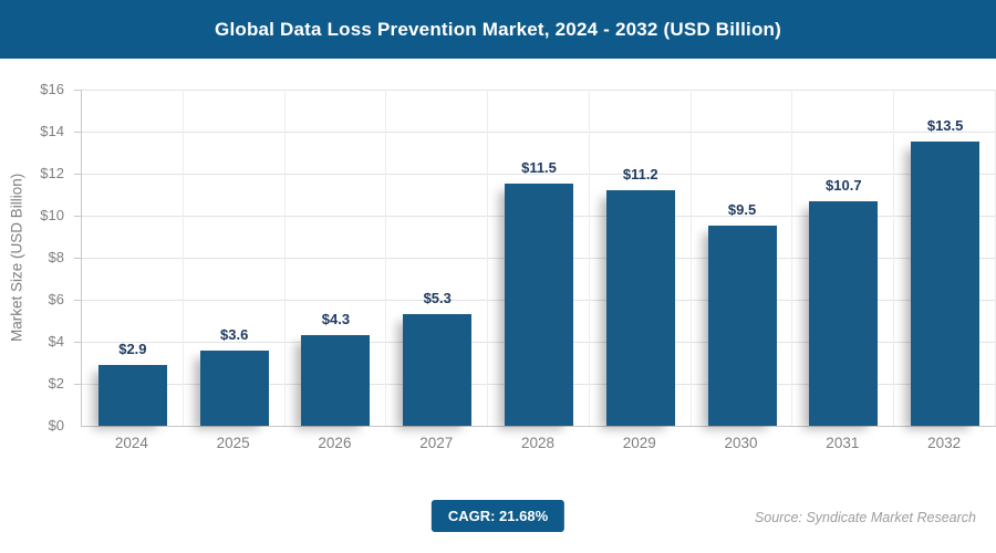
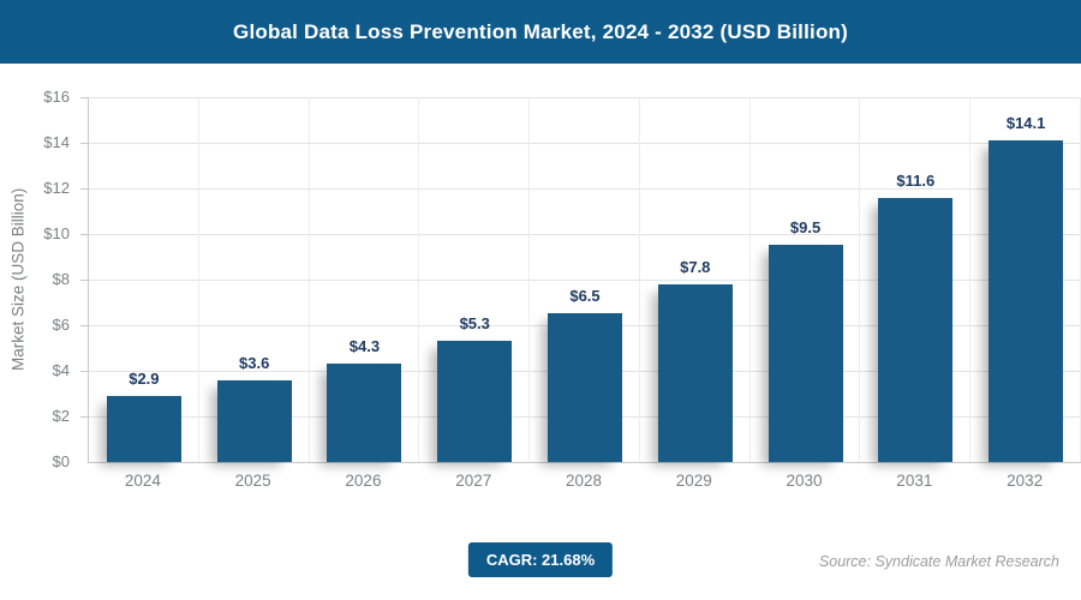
2028: $11.5 -> $6.5
2029: $11.2 -> $7.8
2031: $10.7 -> $11.6
2032: $13.5 -> $14.1
